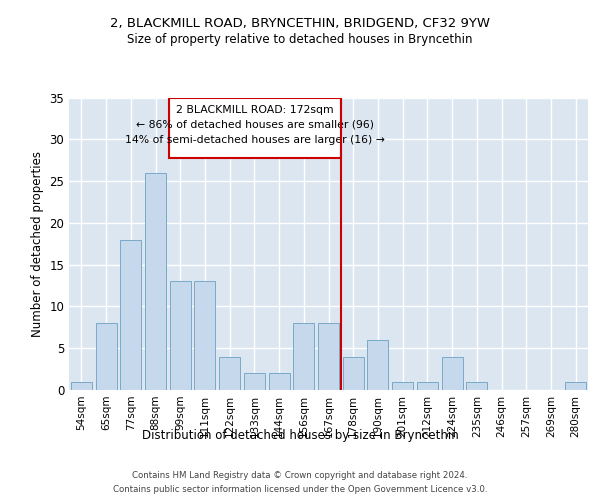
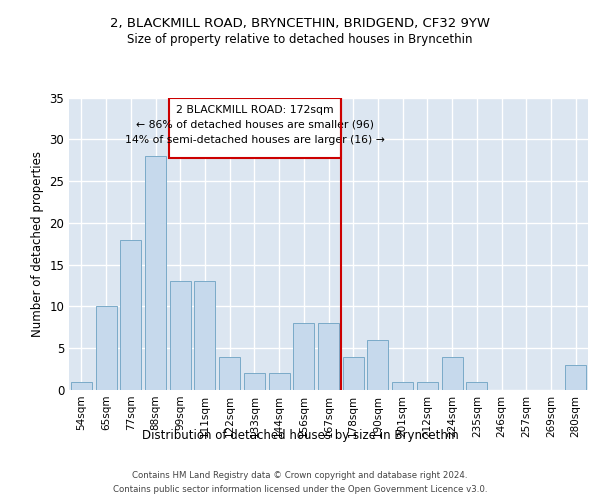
65sqm: 8 -> 10
88sqm: 26 -> 28
280sqm: 1 -> 3
